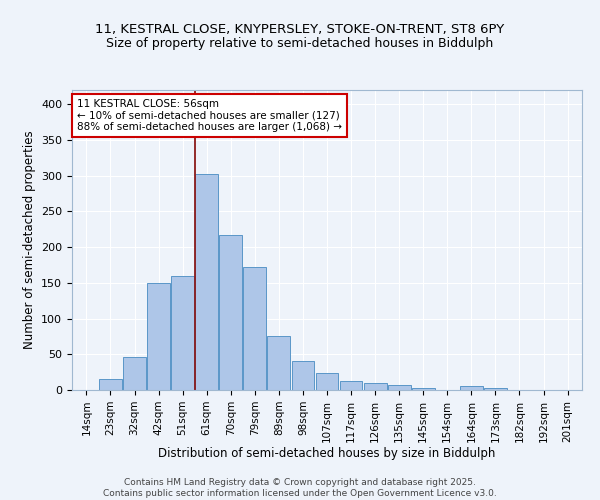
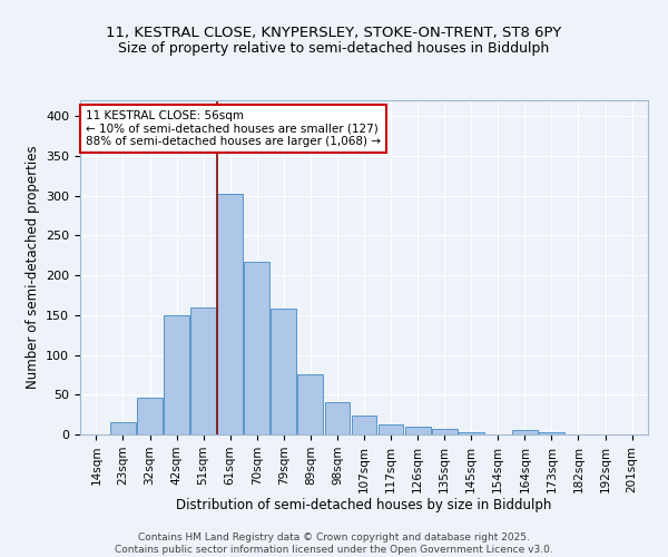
79sqm: 172 -> 158
